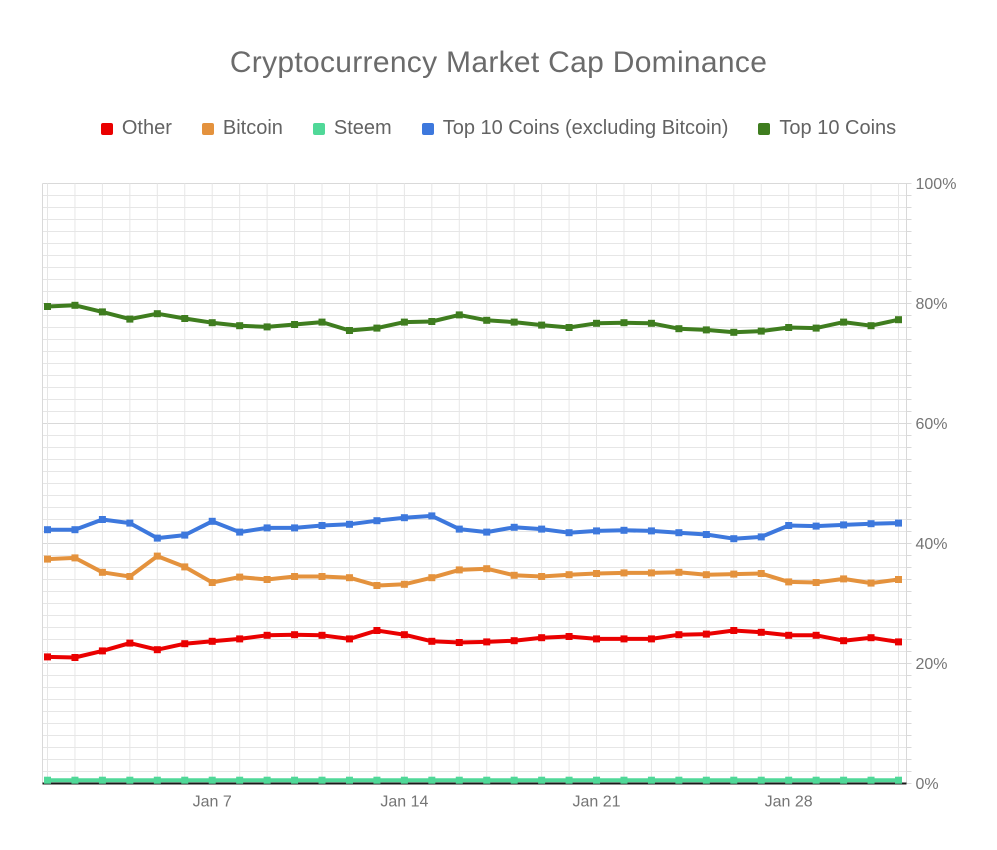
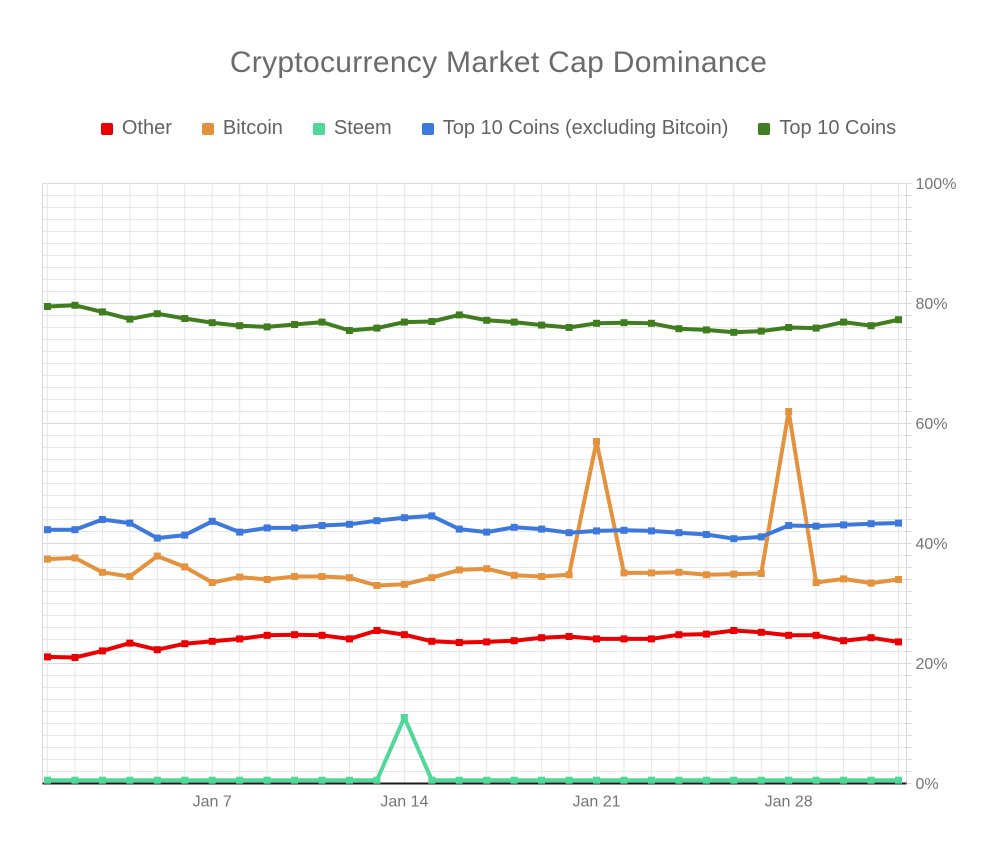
Steem/Jan 14: 1% -> 11%
Bitcoin/Jan 21: 35% -> 57%
Bitcoin/Jan 28: 34% -> 62%
